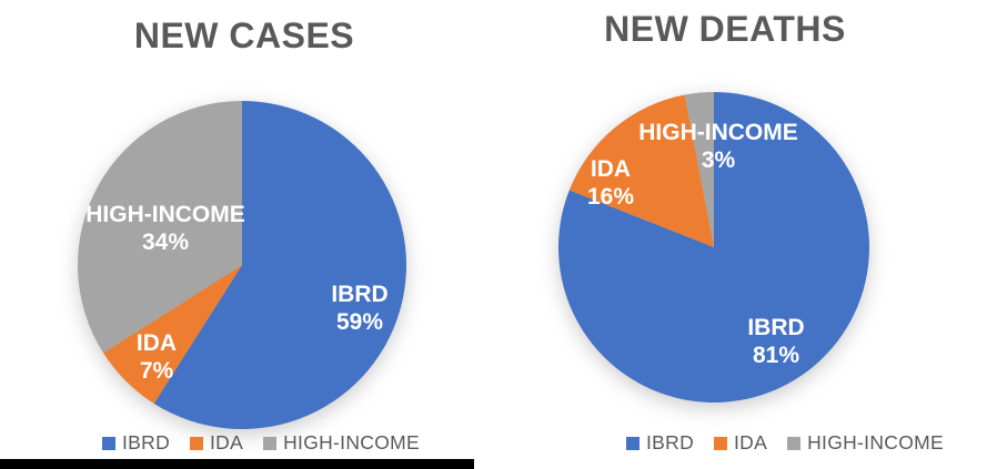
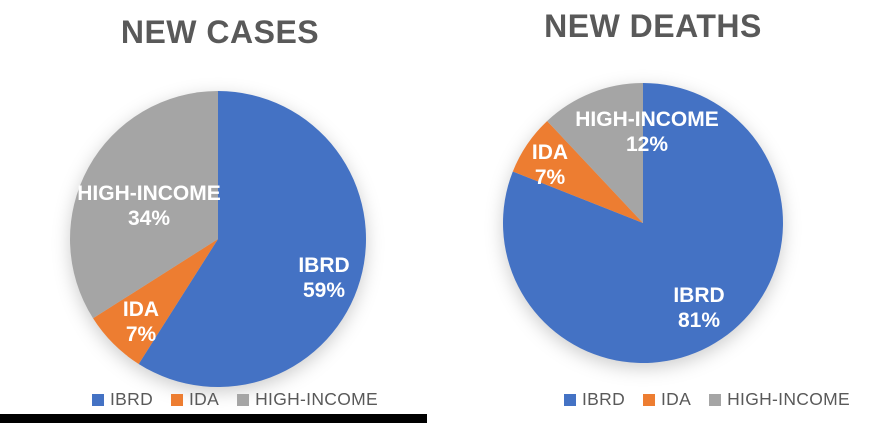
NEW DEATHS/IDA: 16% -> 7%
NEW DEATHS/HIGH-INCOME: 3% -> 12%
